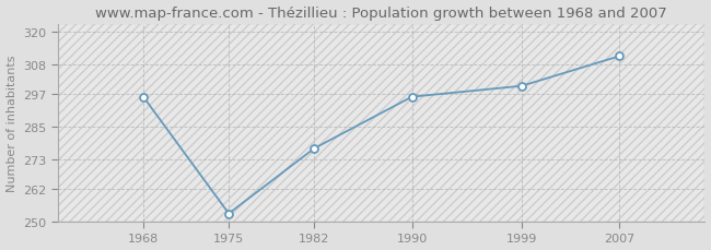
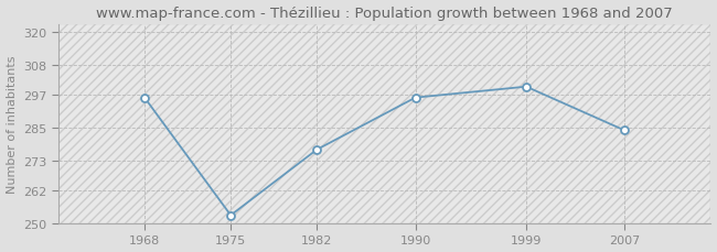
2007: 311 -> 284
